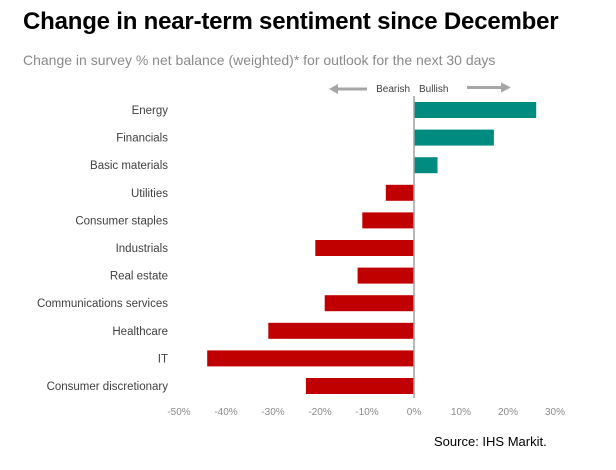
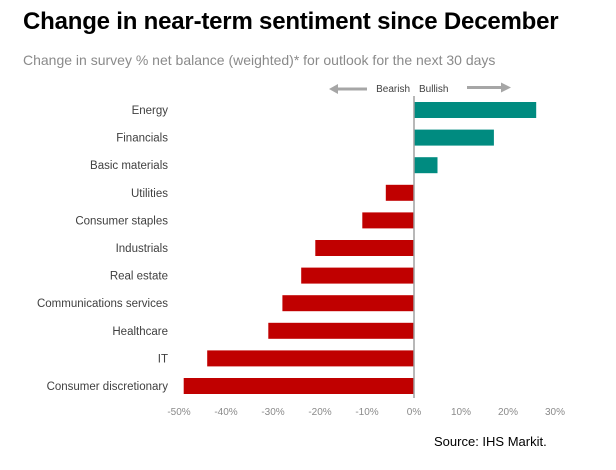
Real estate: -12% -> -24%
Communications services: -19% -> -28%
Consumer discretionary: -23% -> -49%
